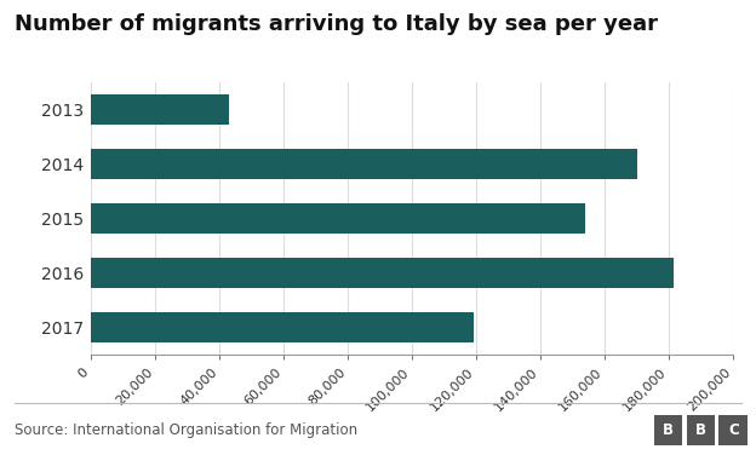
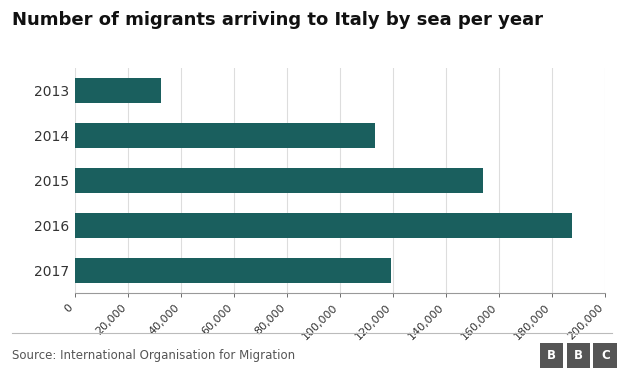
2013: 42,900 -> 32,500
2014: 170,100 -> 113,000
2016: 181,400 -> 187,500
